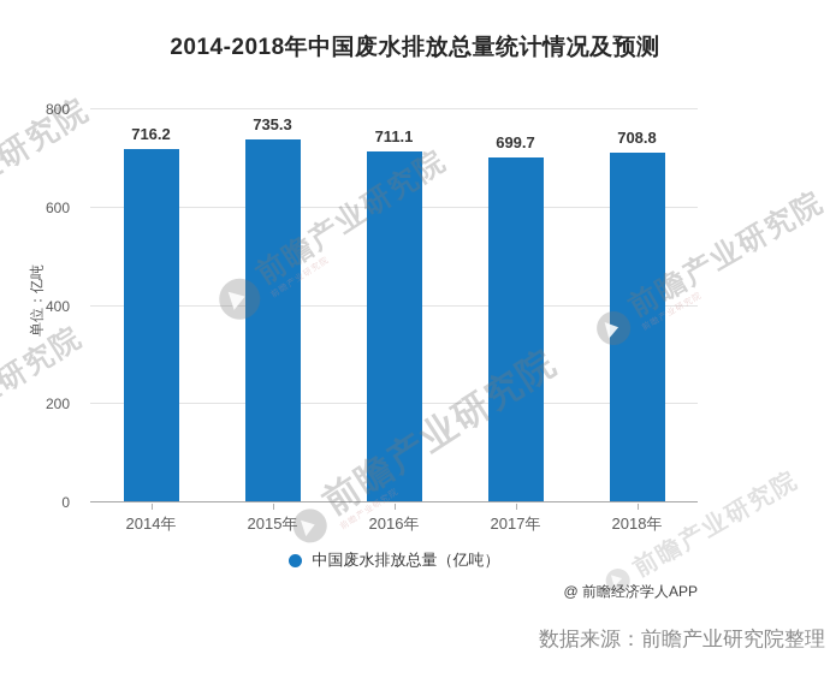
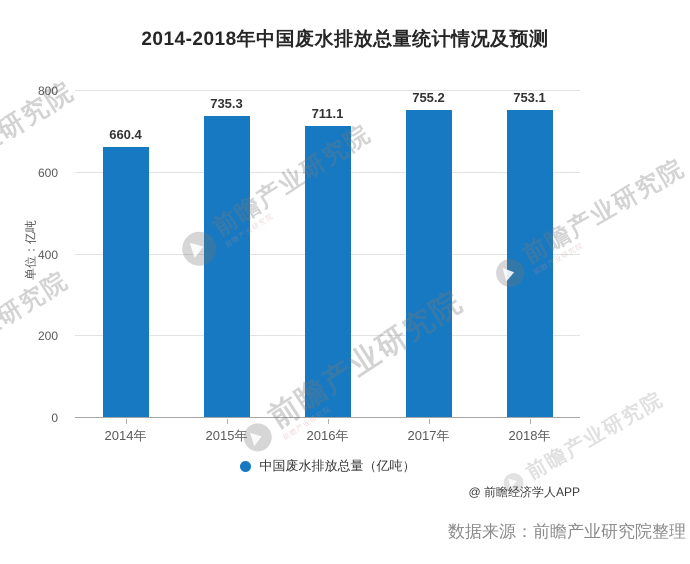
2014年: 716.2 -> 660.4
2017年: 699.7 -> 755.2
2018年: 708.8 -> 753.1
